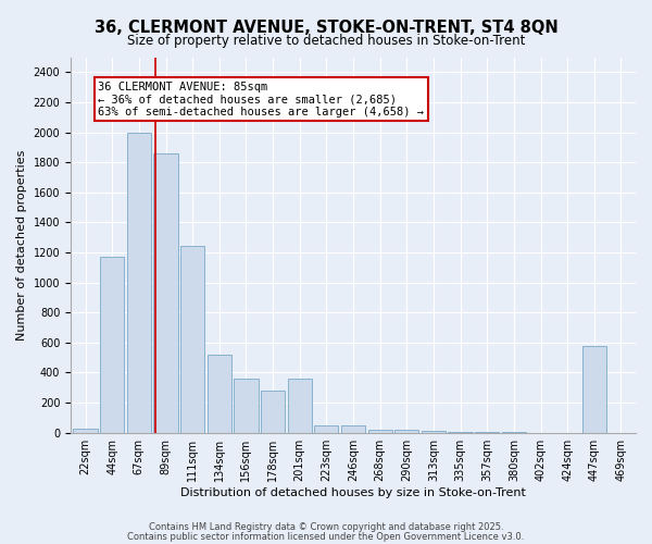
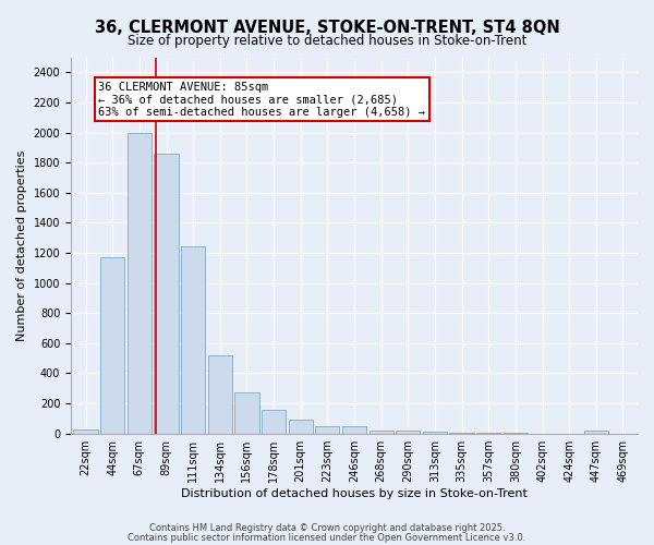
156sqm: 360 -> 280
178sqm: 280 -> 160
201sqm: 360 -> 90
447sqm: 580 -> 20
